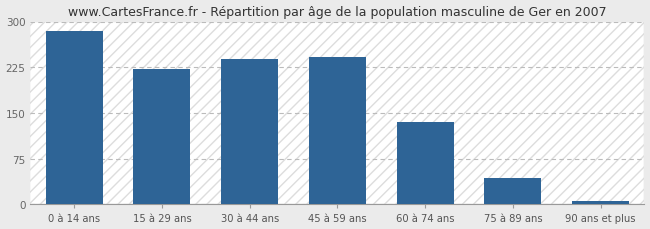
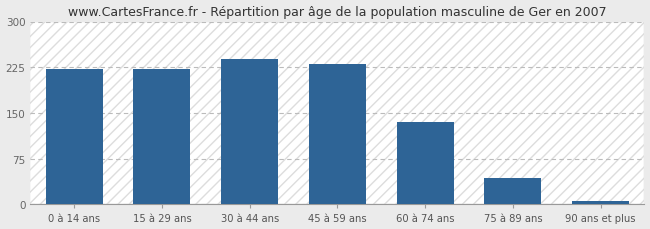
0 à 14 ans: 284 -> 222
45 à 59 ans: 242 -> 230
